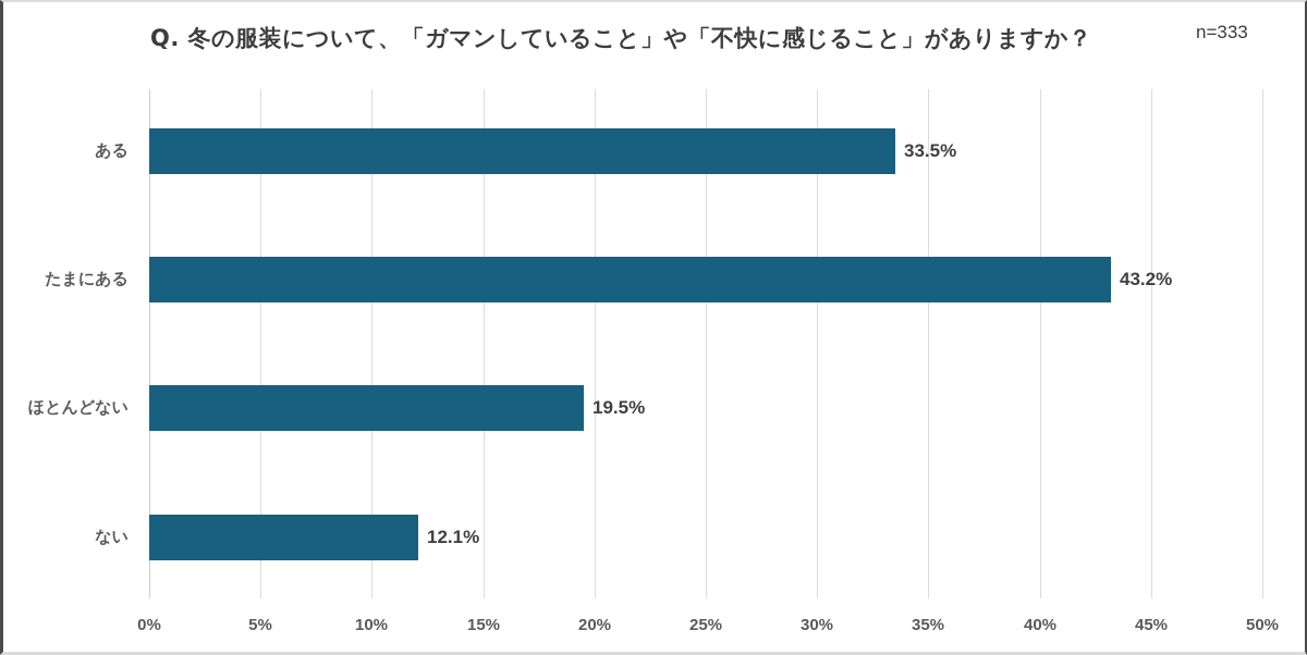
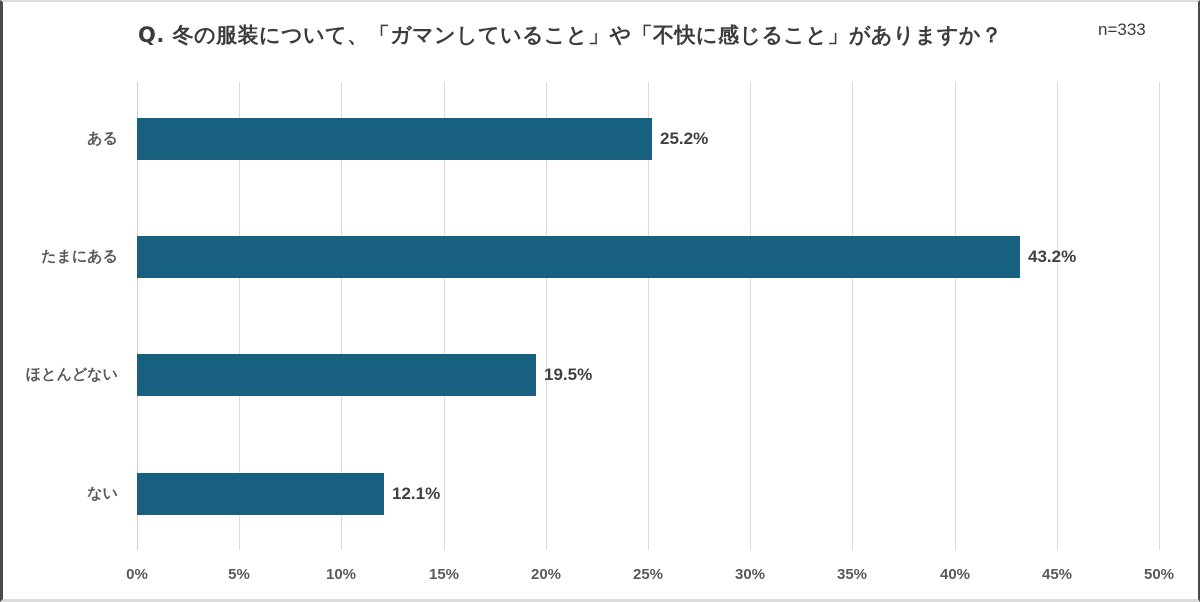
ある: 33.5% -> 25.2%
